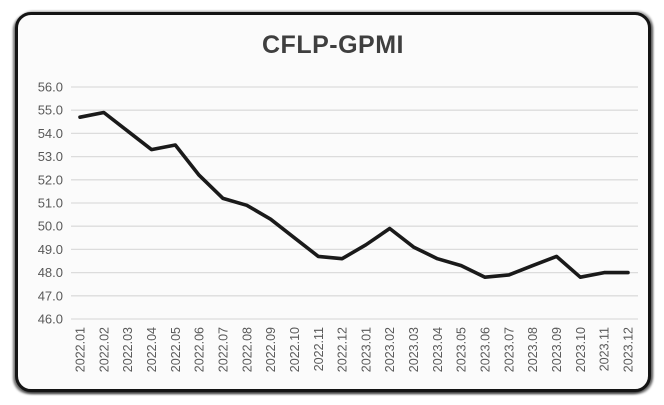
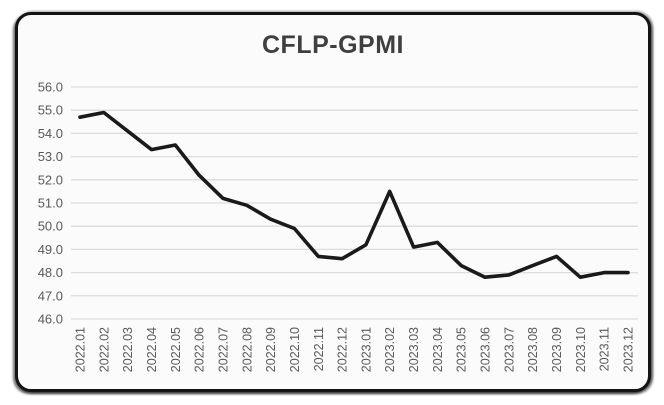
2022.10: 49.5 -> 49.9
2023.02: 49.9 -> 51.5
2023.04: 48.6 -> 49.3
